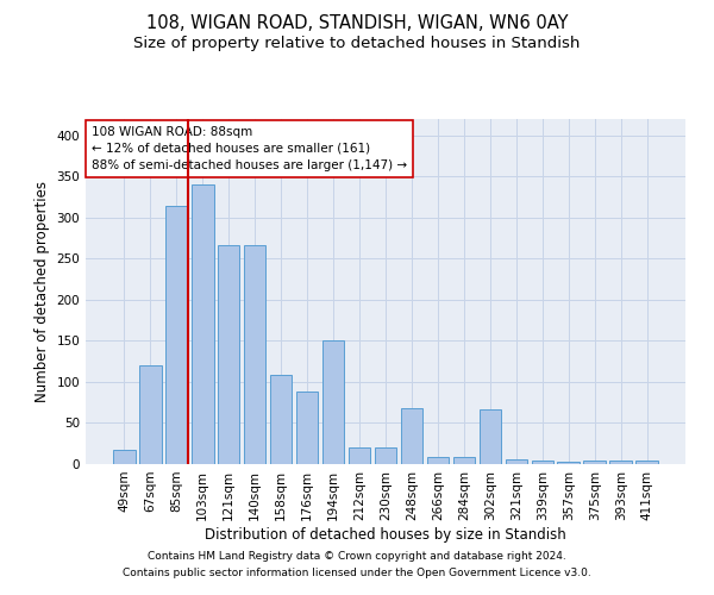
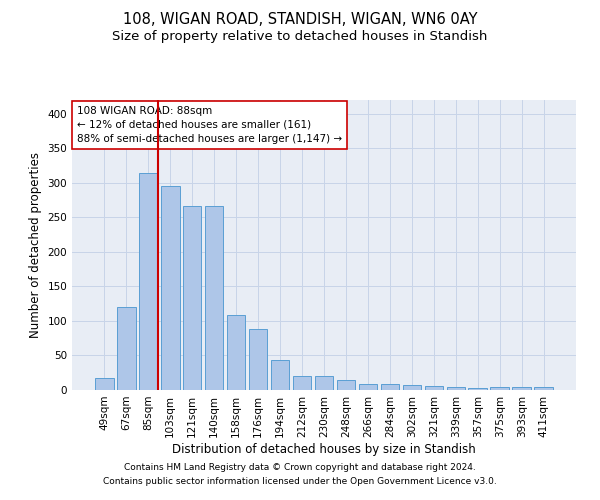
103sqm: 340 -> 295
194sqm: 150 -> 44
248sqm: 68 -> 15
302sqm: 66 -> 7
